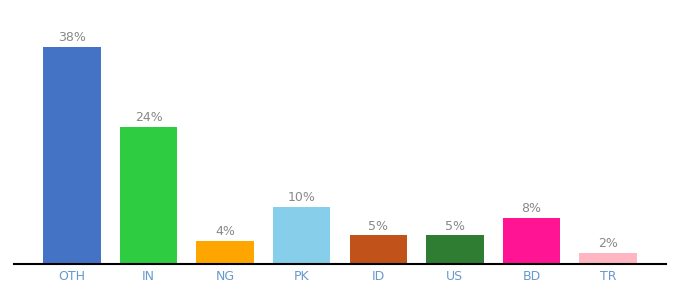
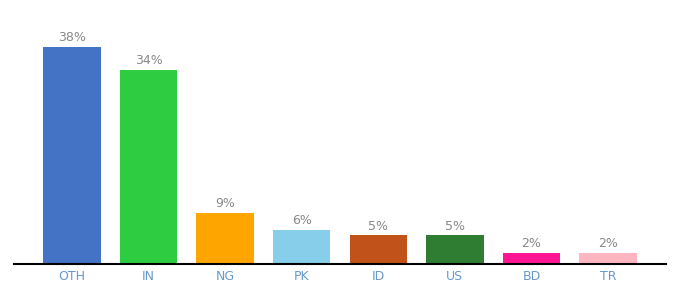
IN: 24% -> 34%
NG: 4% -> 9%
PK: 10% -> 6%
BD: 8% -> 2%
